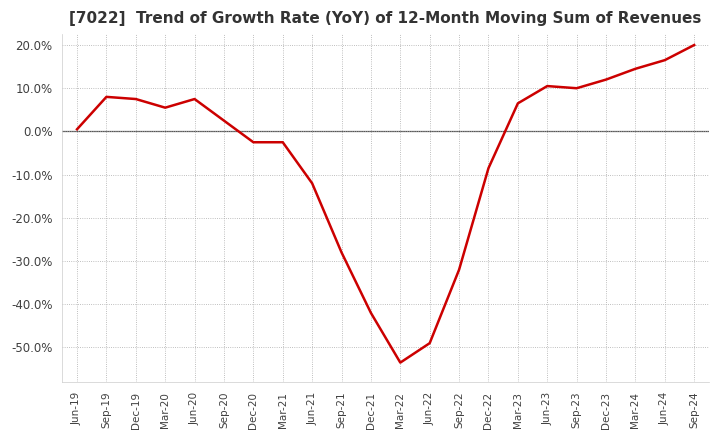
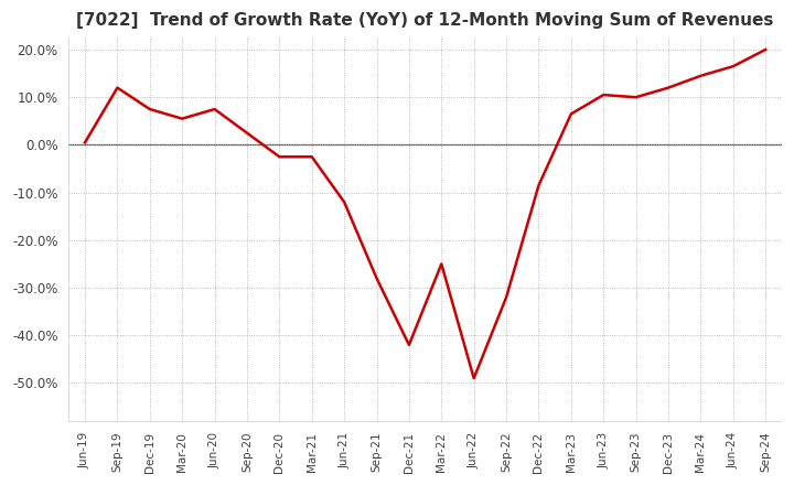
Sep-19: 8.0% -> 12.0%
Mar-22: -53.5% -> -25.0%
